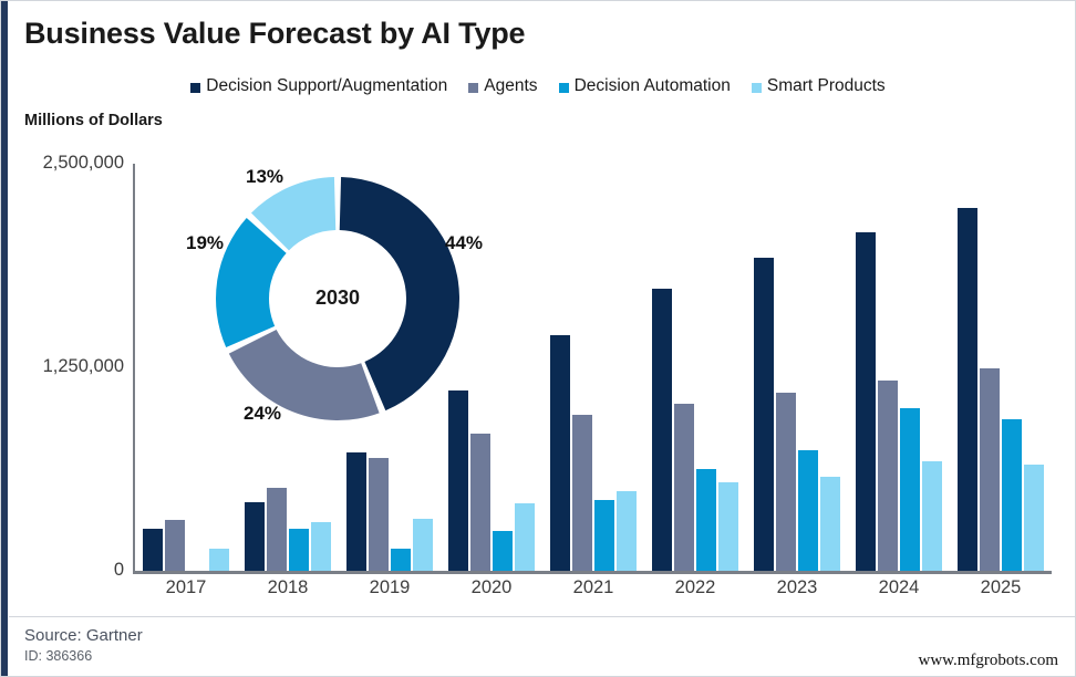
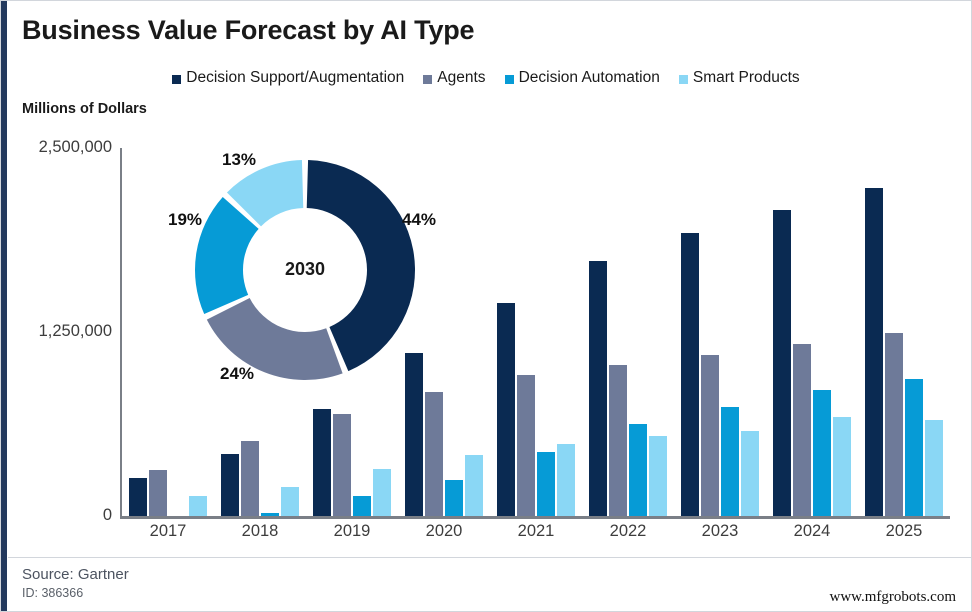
Decision Automation/2018: 260000 -> 20000
Smart Products/2018: 300000 -> 200000
Decision Automation/2024: 1000000 -> 860000
